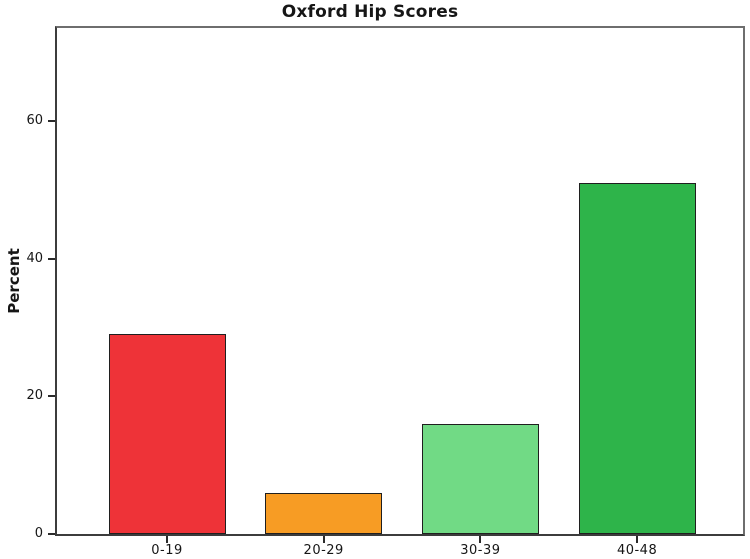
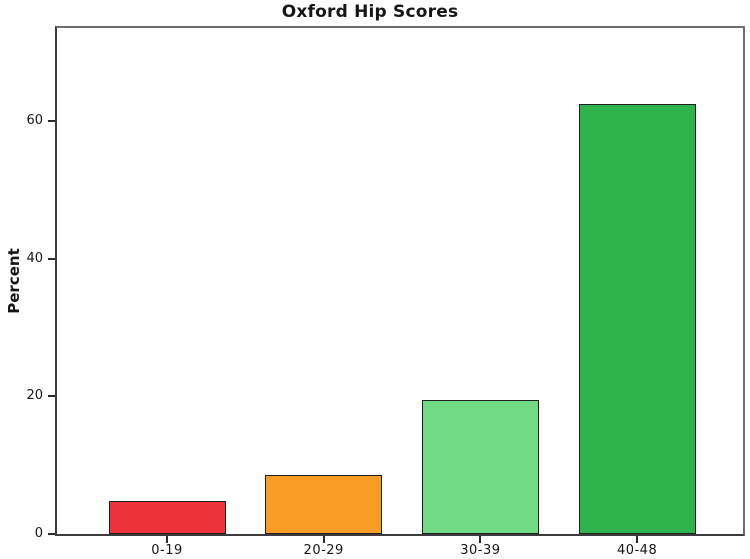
0-19: 29 -> 5
20-29: 6 -> 8
30-39: 16 -> 20
40-48: 51 -> 62
